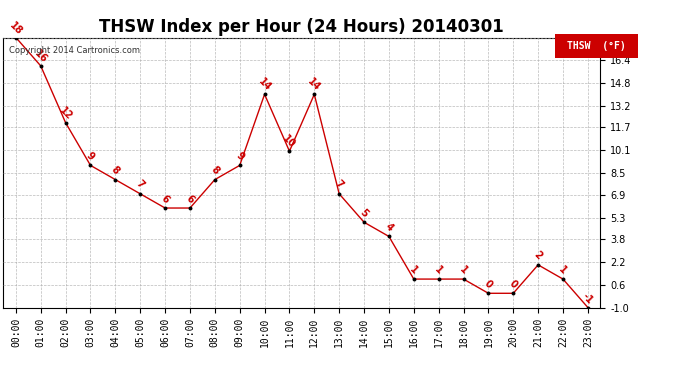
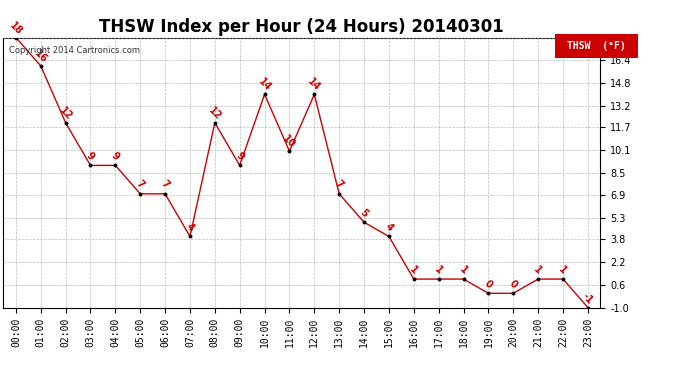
04:00: 8 -> 9
06:00: 6 -> 7
07:00: 6 -> 4
08:00: 8 -> 12
21:00: 2 -> 1
